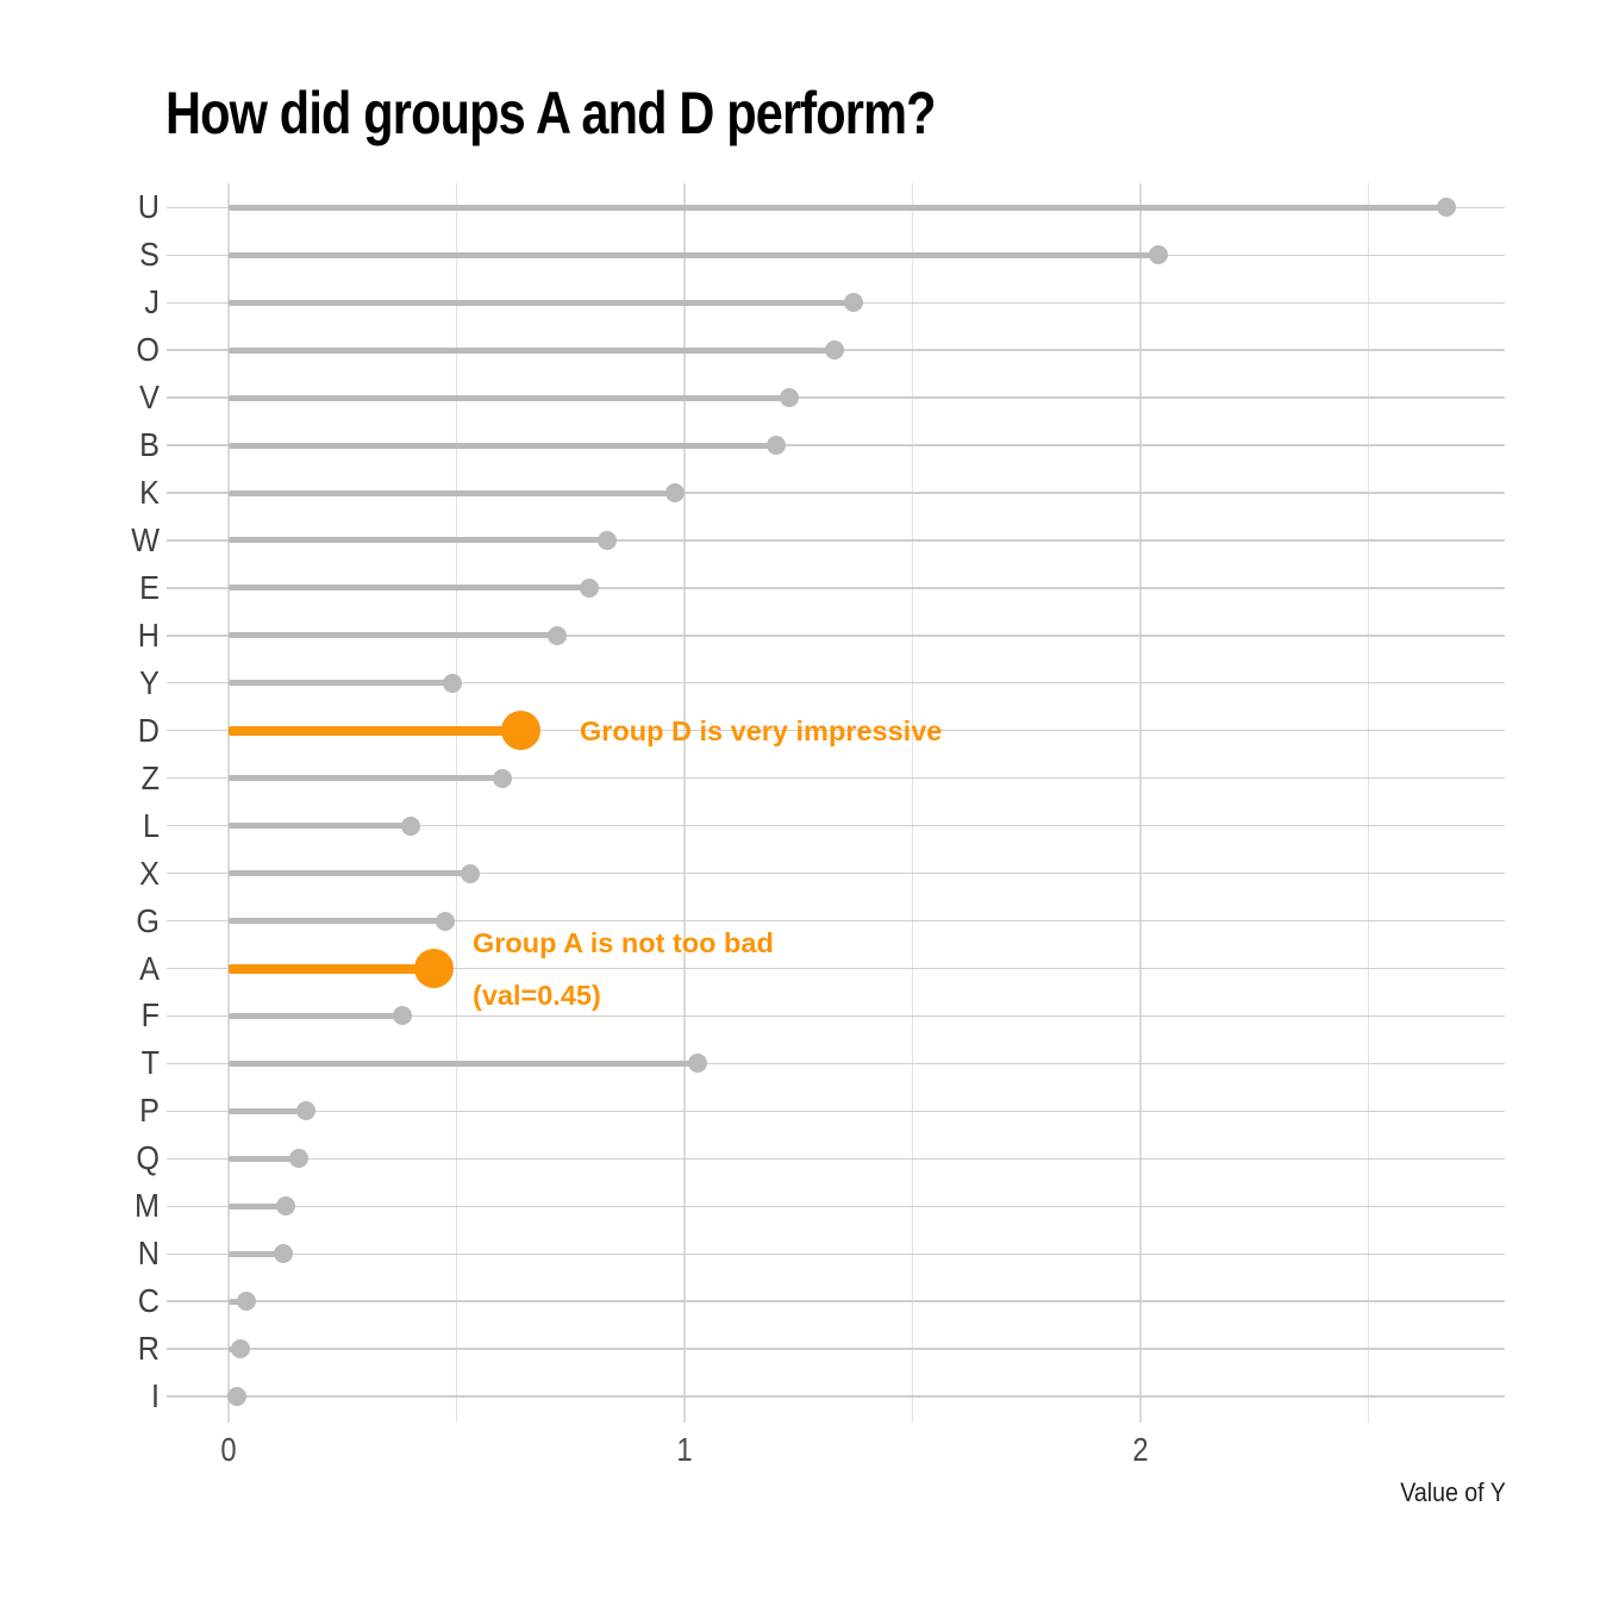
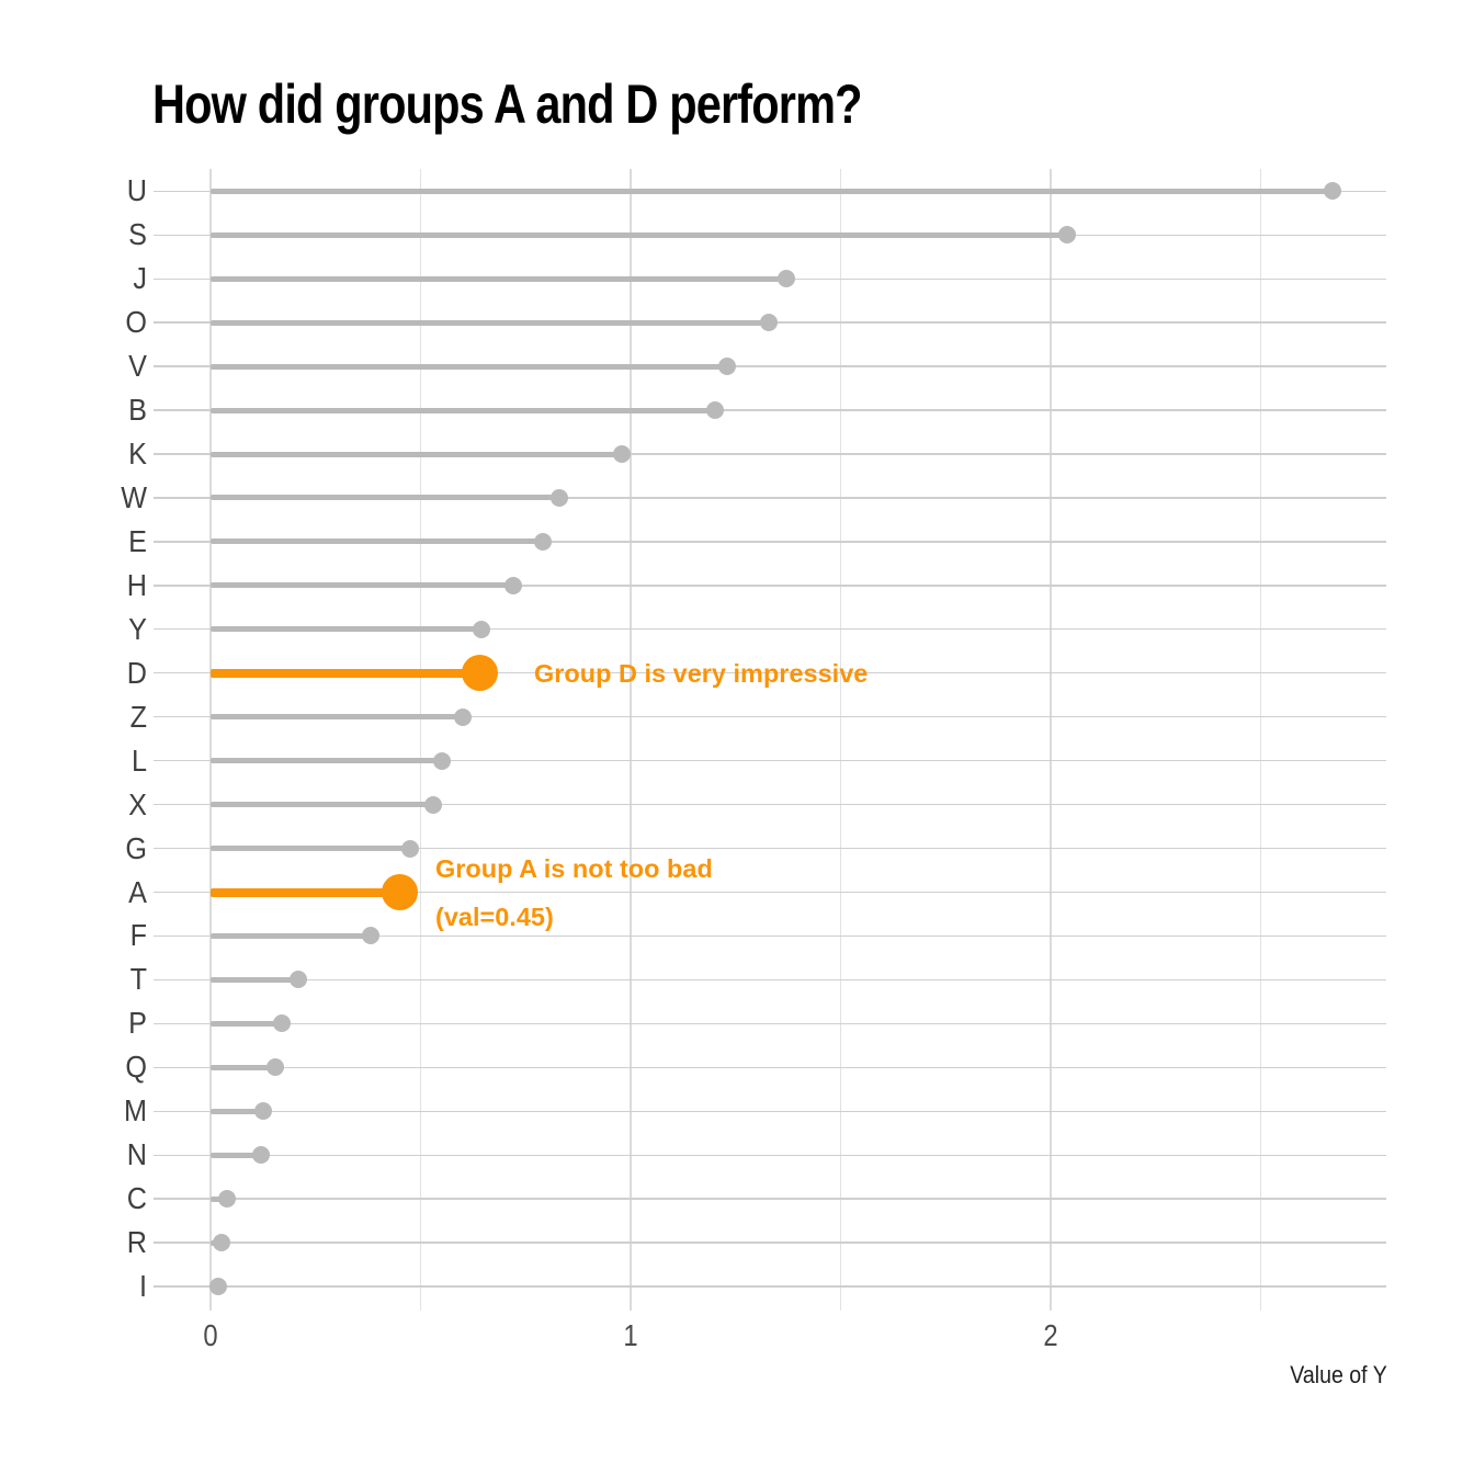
Y: 0.49 -> 0.65
L: 0.40 -> 0.55
T: 1.03 -> 0.21
